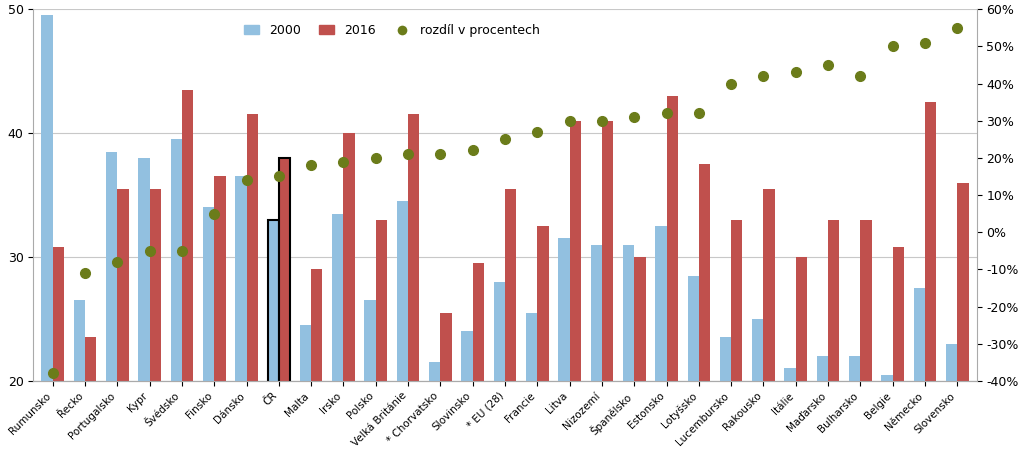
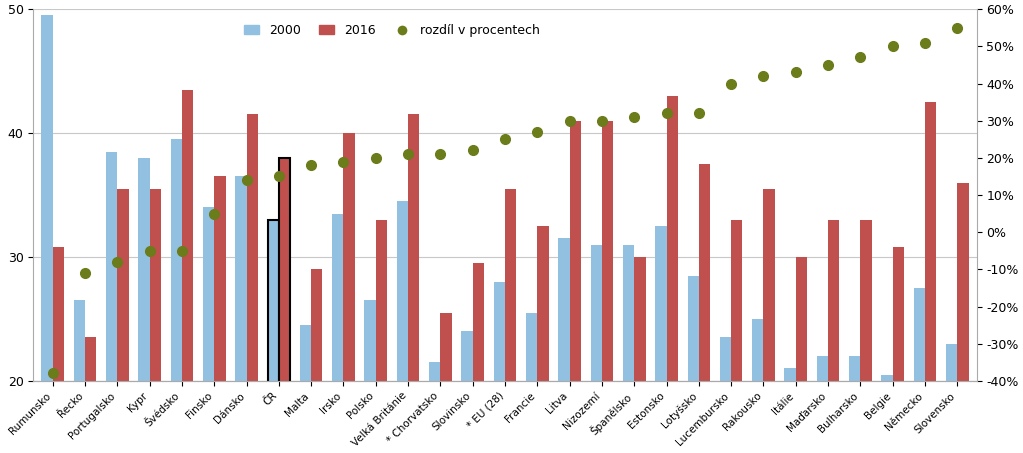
rozdíl v procentech/Bulharsko: 42% -> 47%
